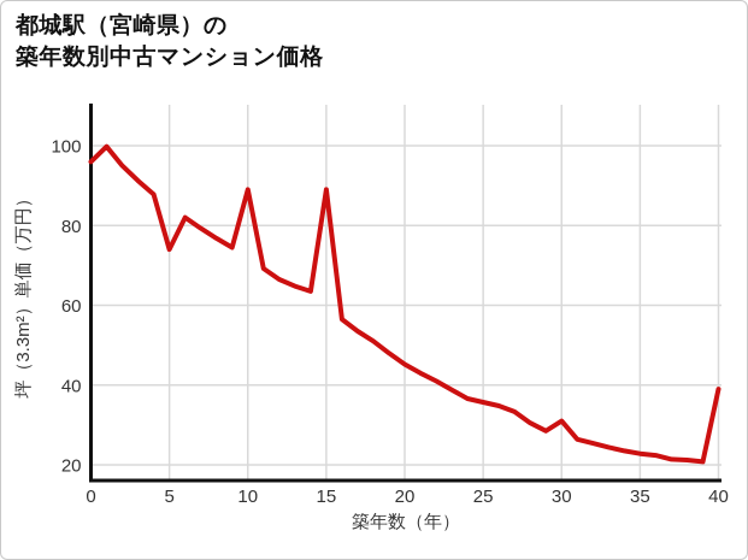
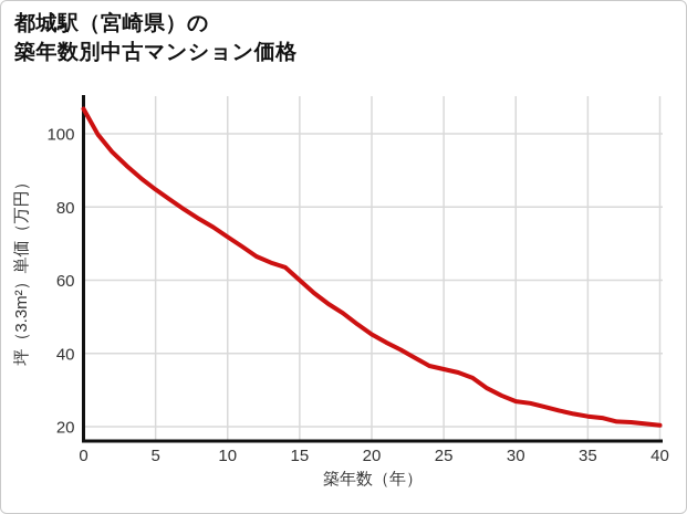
0: 96 -> 107
5: 74 -> 85
10: 89 -> 72
15: 89 -> 60
30: 31 -> 27
40: 39 -> 20
